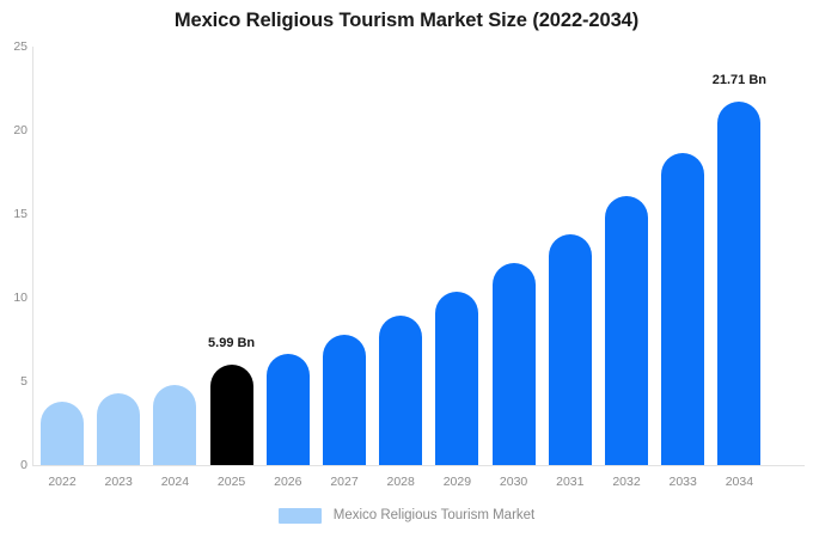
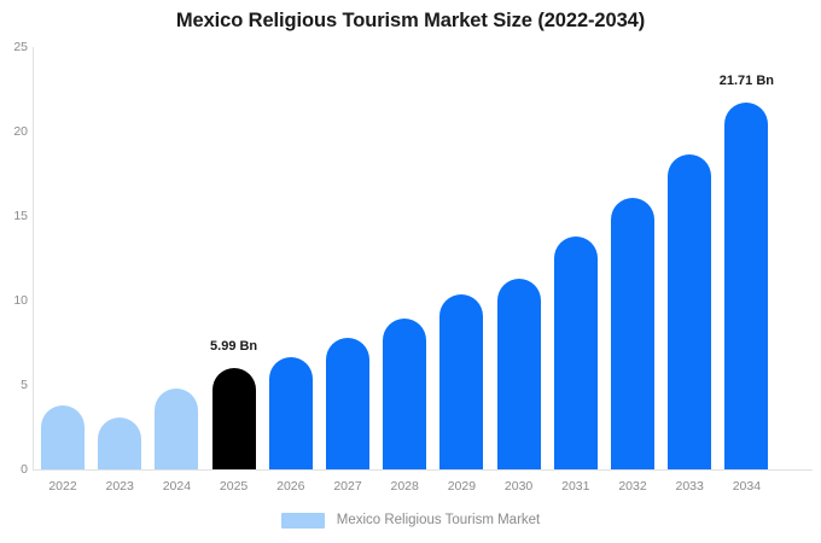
2023: 4.3 -> 3.1
2030: 12.1 -> 11.3
